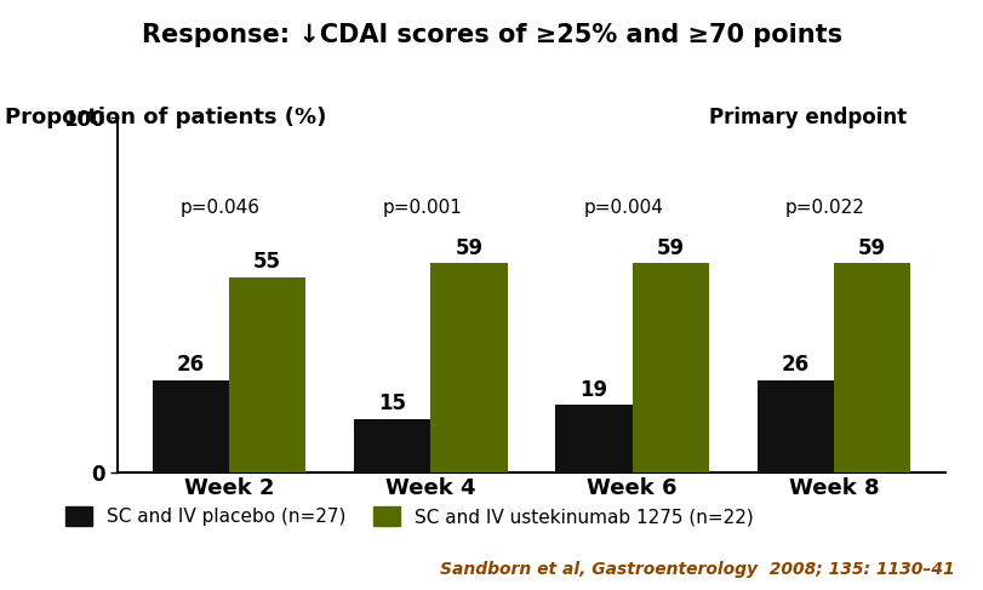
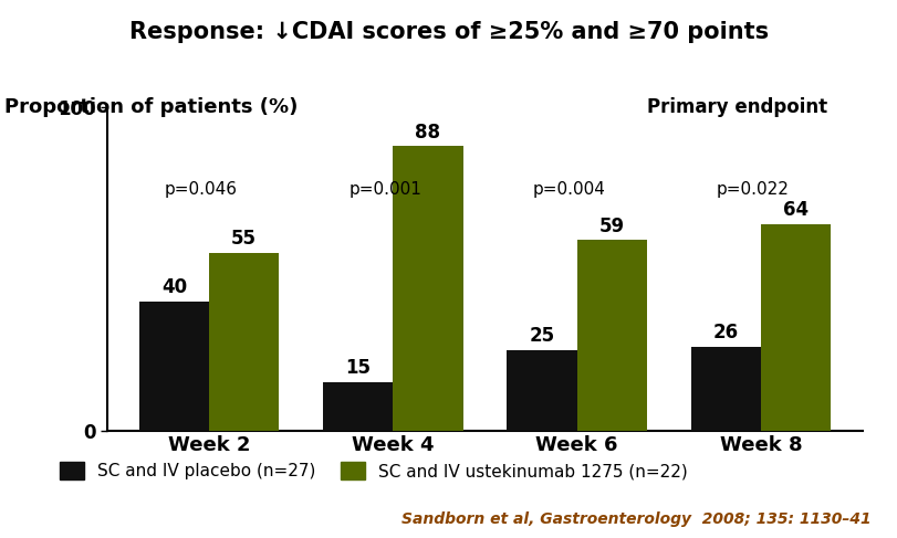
SC and IV placebo (n=27)/Week 2: 26 -> 40
SC and IV ustekinumab 1275 (n=22)/Week 4: 59 -> 88
SC and IV placebo (n=27)/Week 6: 19 -> 25
SC and IV ustekinumab 1275 (n=22)/Week 8: 59 -> 64
